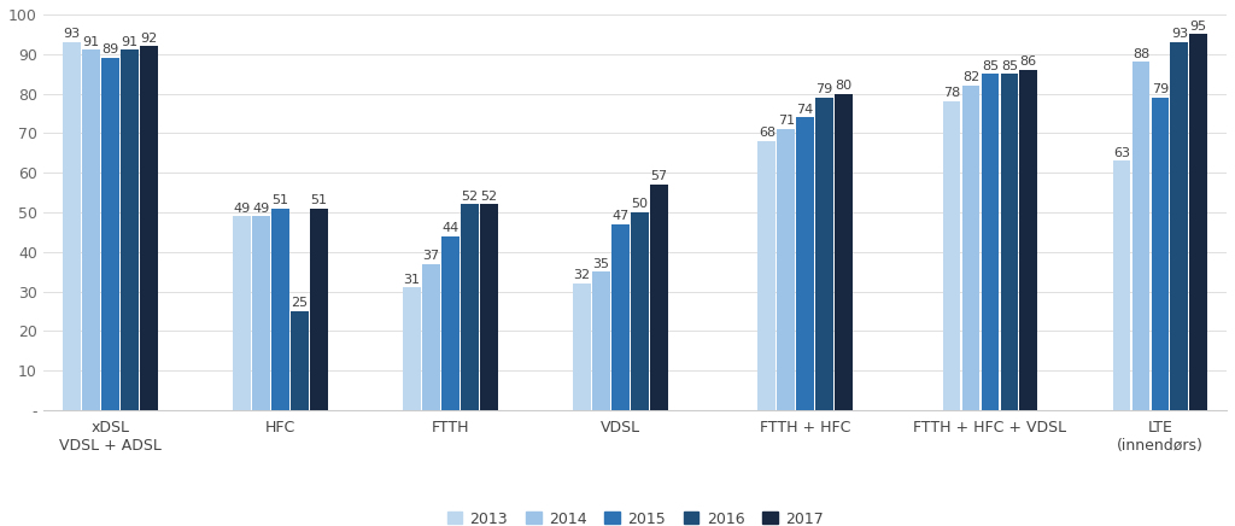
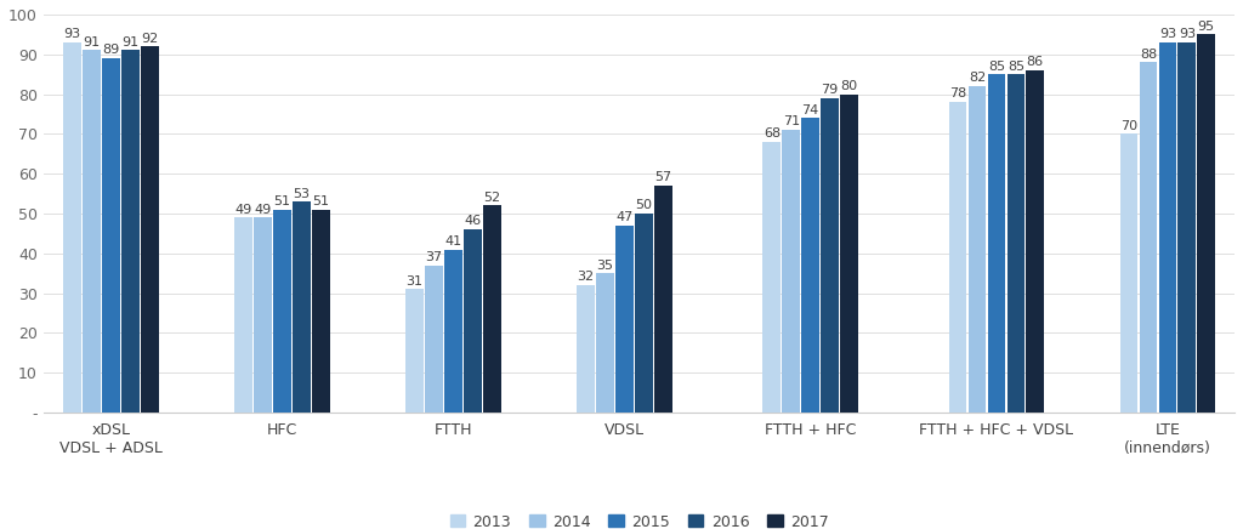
2016/HFC: 25 -> 53
2015/FTTH: 44 -> 41
2016/FTTH: 52 -> 46
2013/LTE (innendørs): 63 -> 70
2015/LTE (innendørs): 79 -> 93
